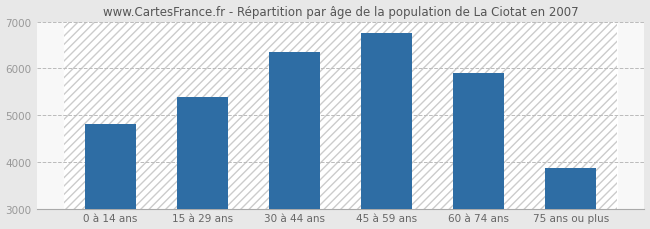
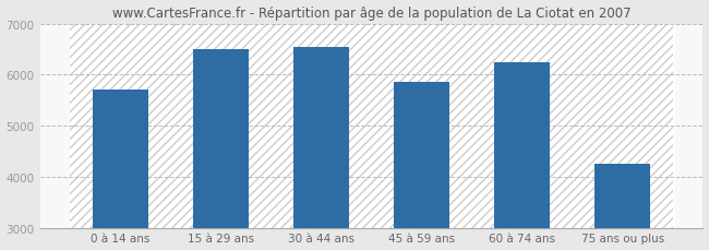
0 à 14 ans: 4800 -> 5700
15 à 29 ans: 5380 -> 6500
30 à 44 ans: 6350 -> 6550
45 à 59 ans: 6750 -> 5850
60 à 74 ans: 5900 -> 6250
75 ans ou plus: 3870 -> 4250
